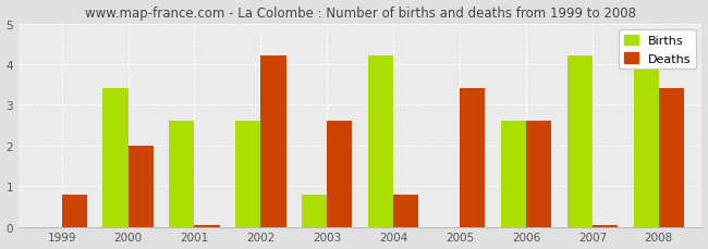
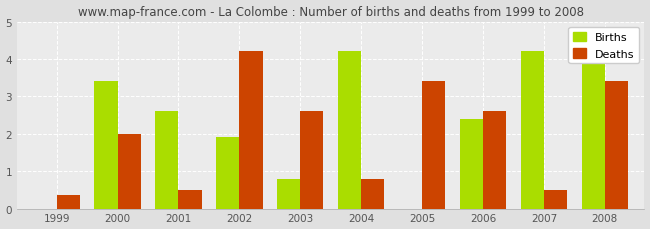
Deaths/1999: 0.80 -> 0.35
Deaths/2001: 0.05 -> 0.50
Births/2002: 2.6 -> 1.9
Births/2006: 2.6 -> 2.4
Deaths/2007: 0.05 -> 0.50
